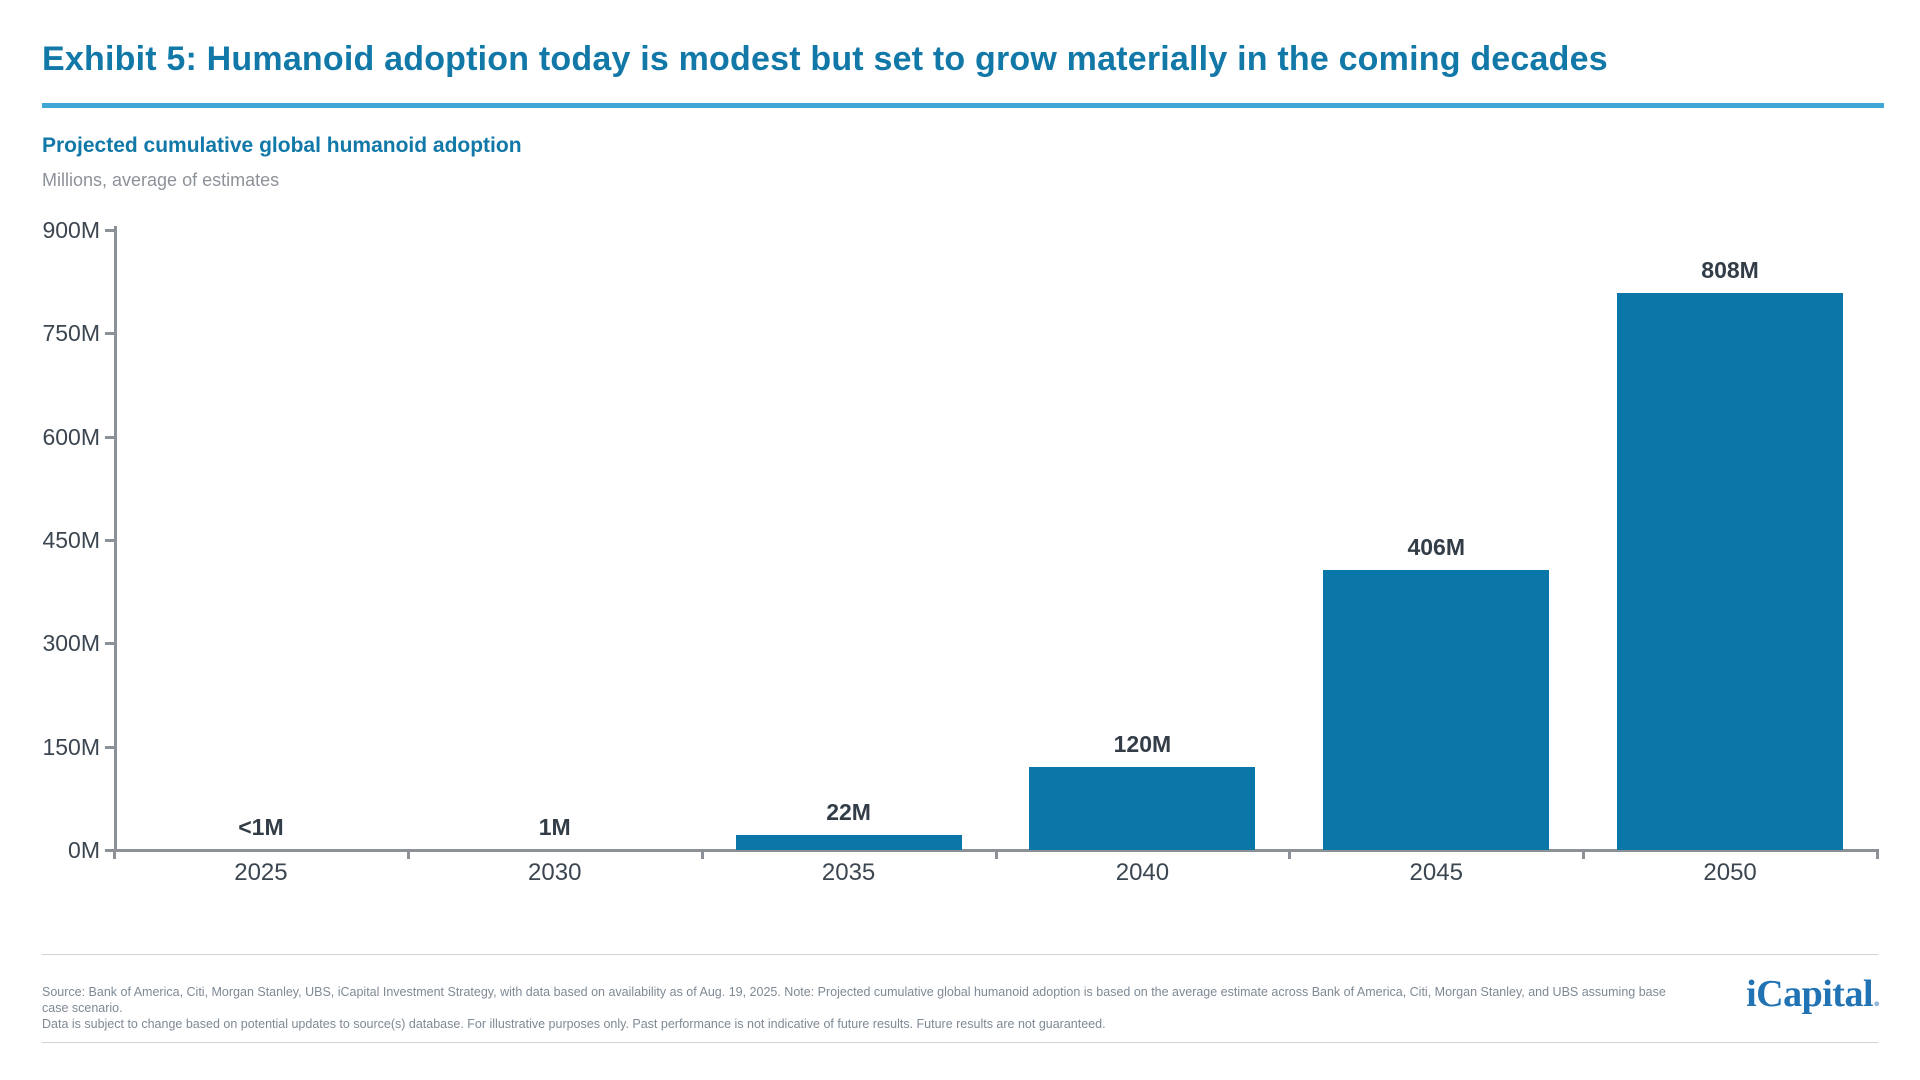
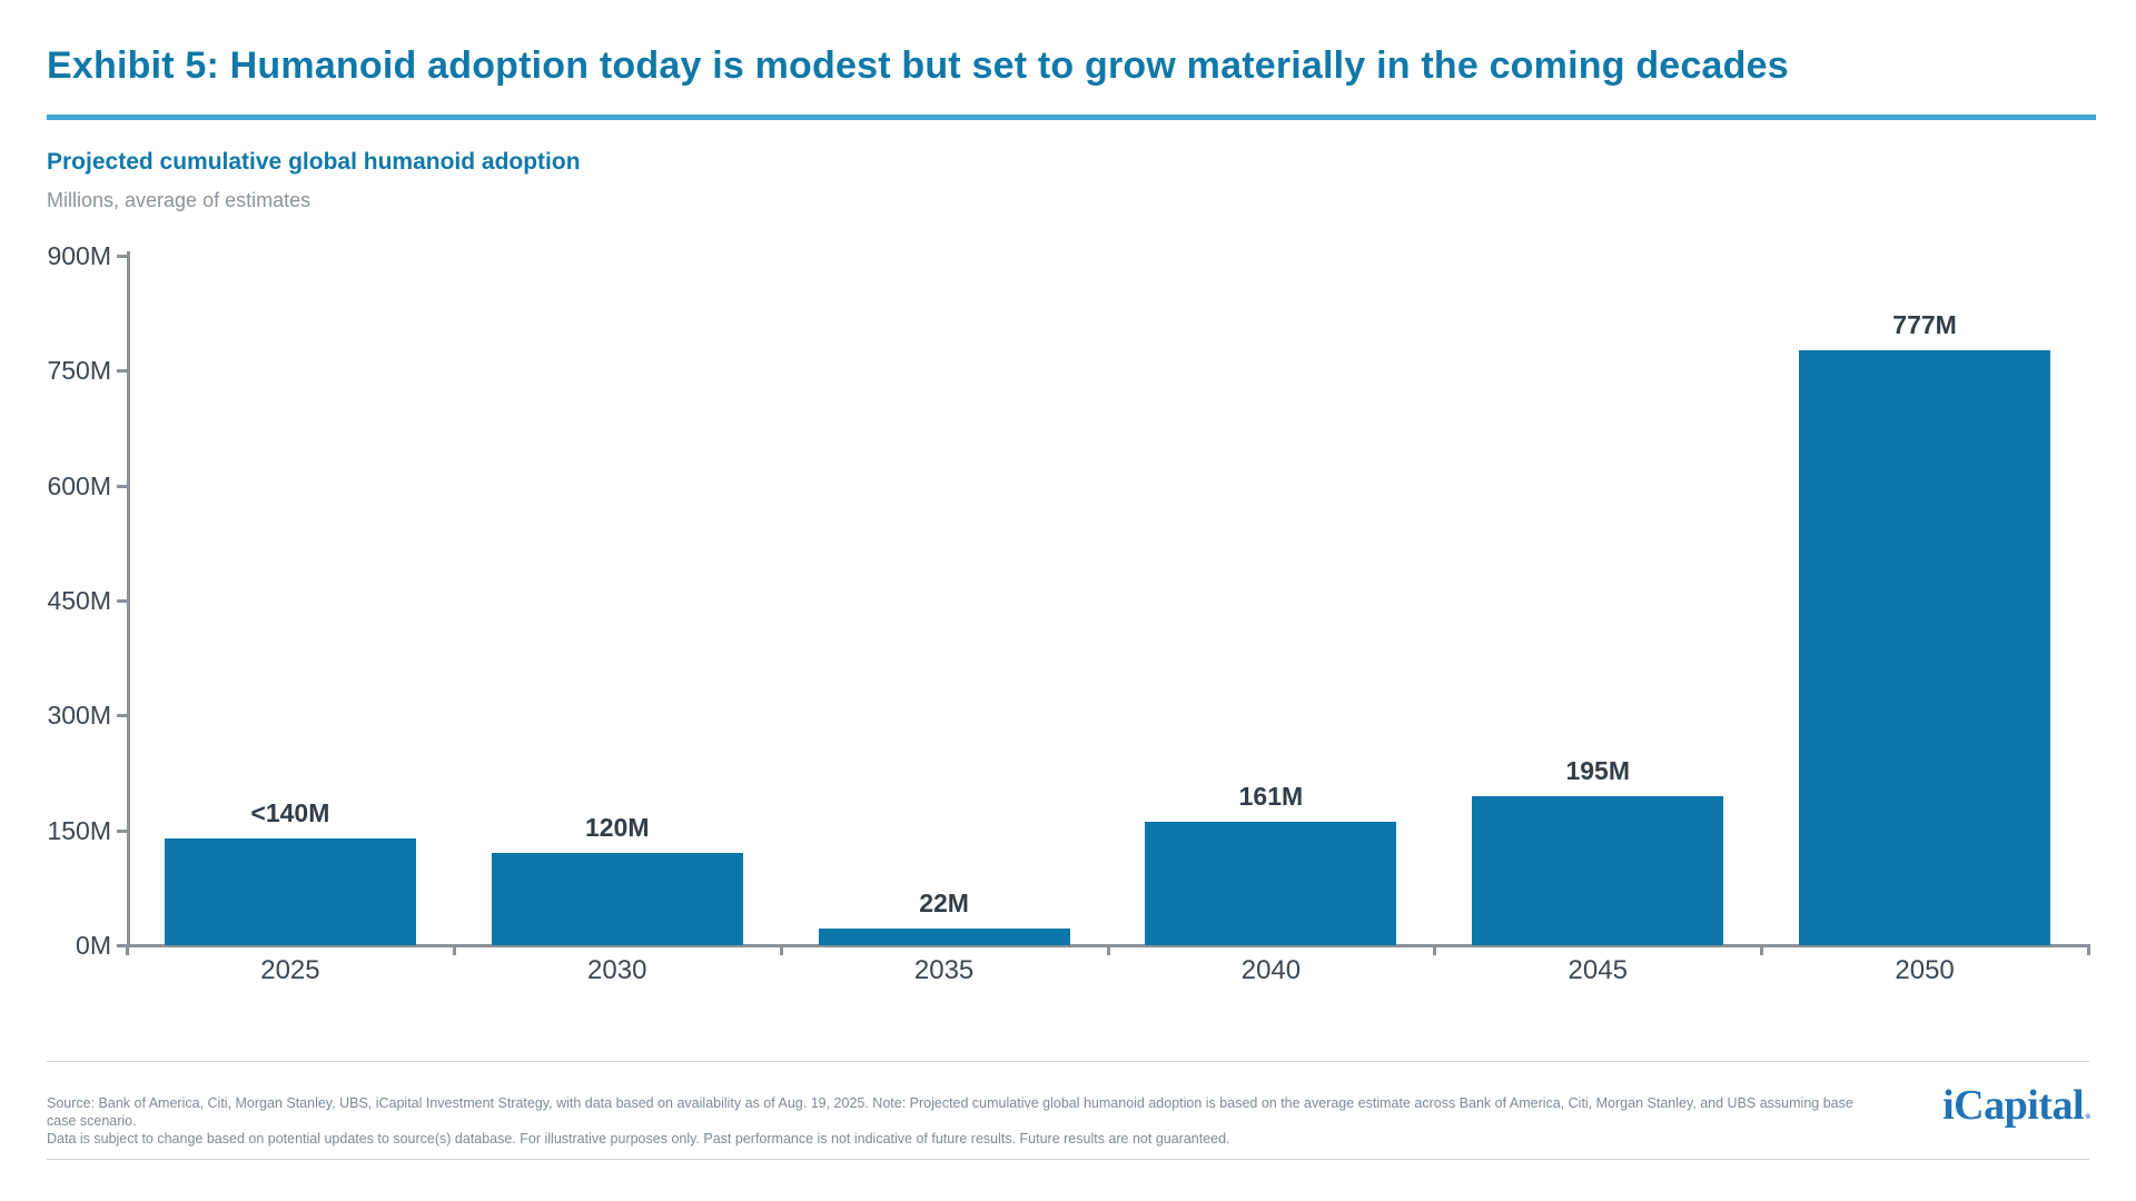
2025: 1 -> 140
2030: 1M -> 120M
2040: 120M -> 161M
2045: 406M -> 195M
2050: 808M -> 777M
